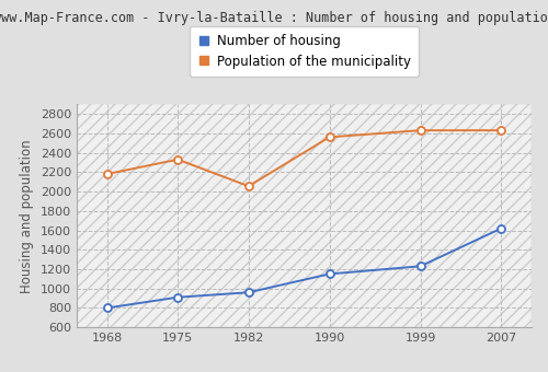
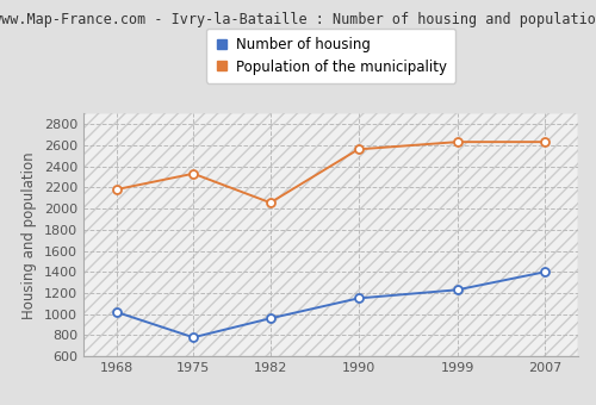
Number of housing/1968: 800 -> 1020
Number of housing/1975: 910 -> 780
Number of housing/2007: 1620 -> 1400
